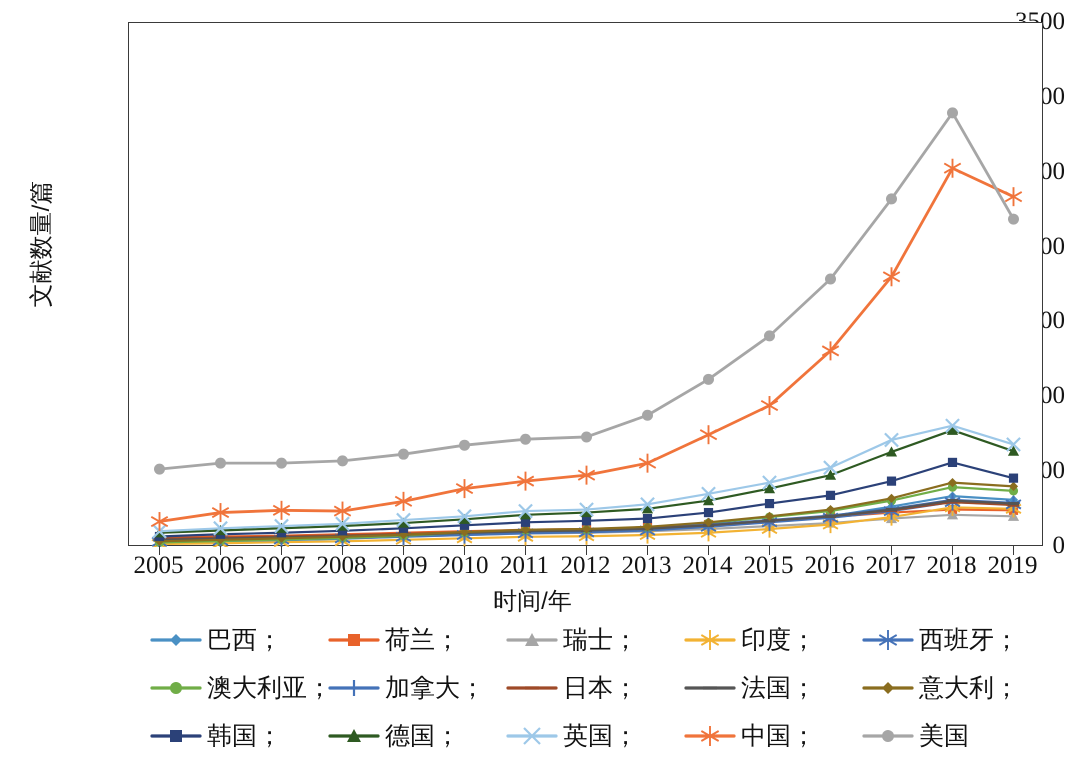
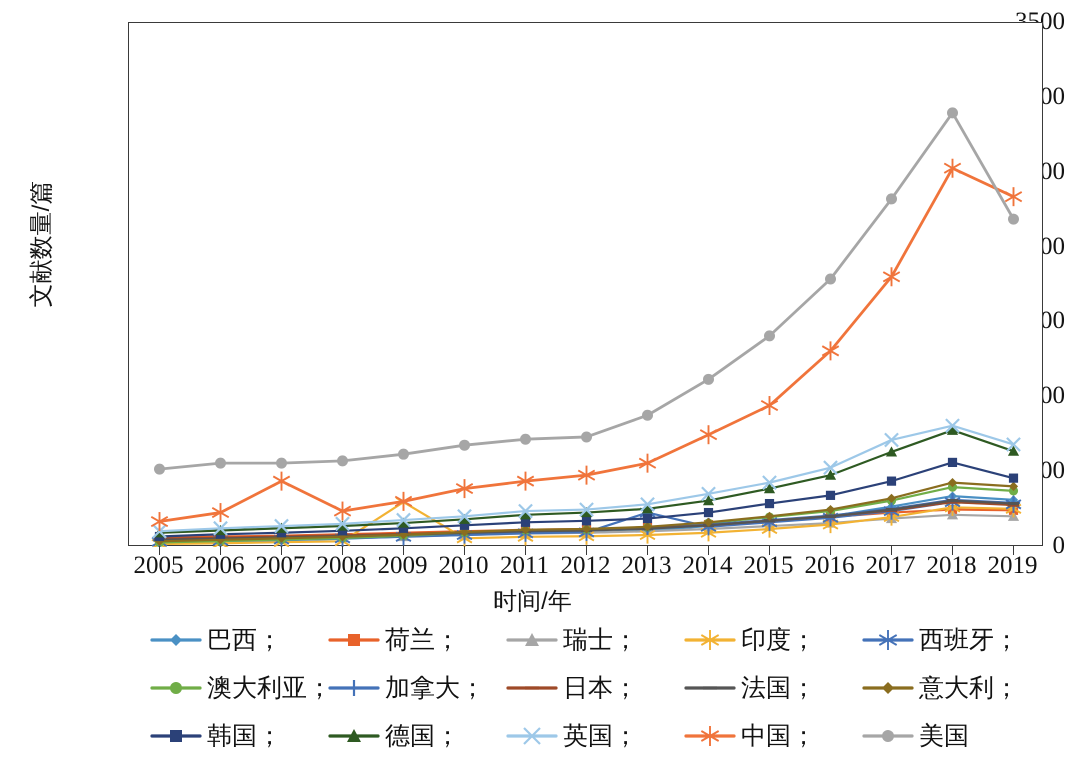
中国；/2007: 240 -> 440
印度；/2009: 50 -> 300
西班牙；/2013: 110 -> 230
